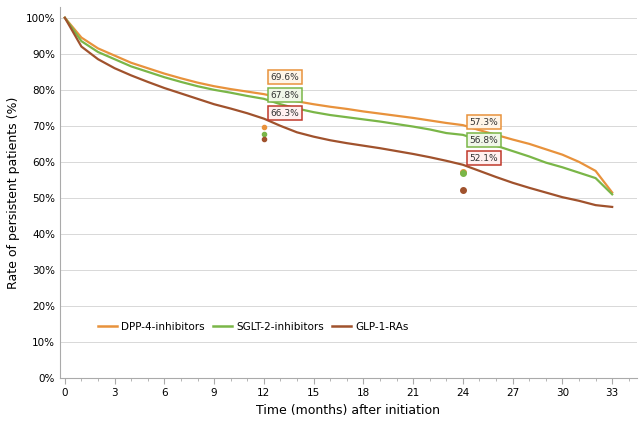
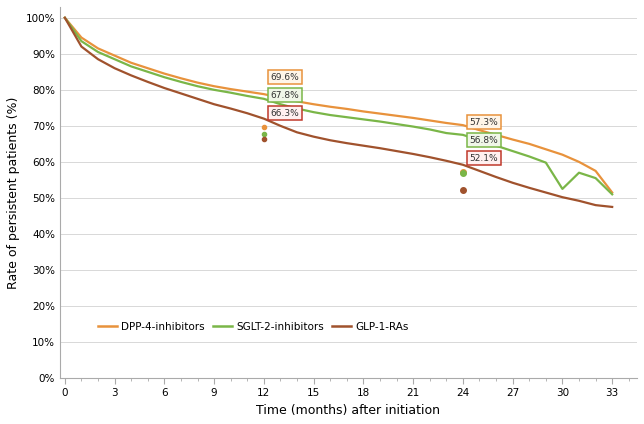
SGLT-2-inhibitors/30: 58.5% -> 52.5%
